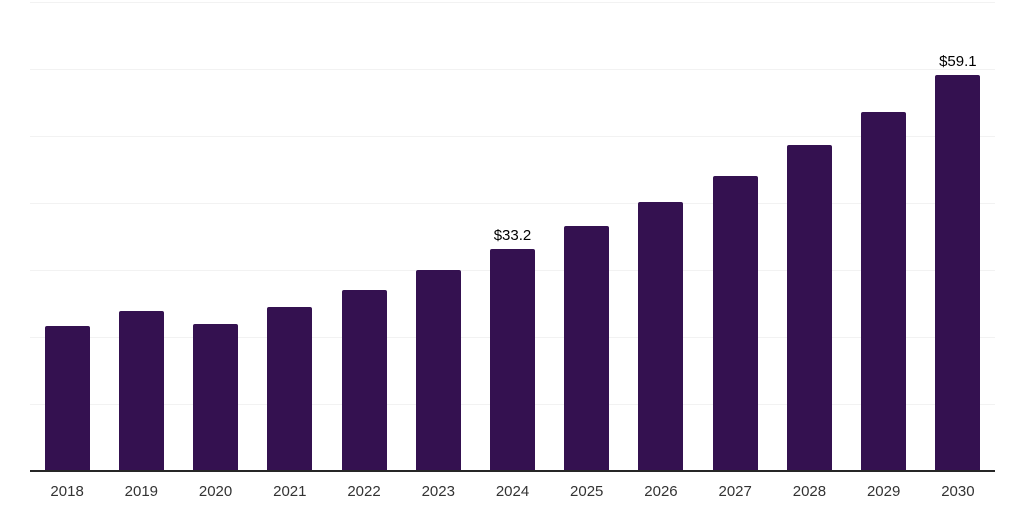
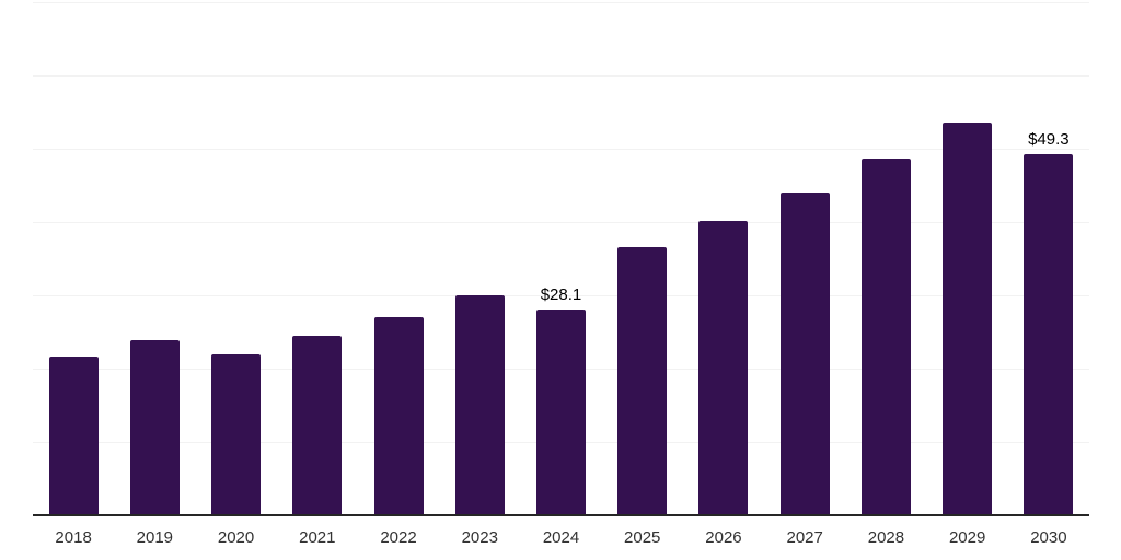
2024: $33.2 -> $28.1
2030: $59.1 -> $49.3
